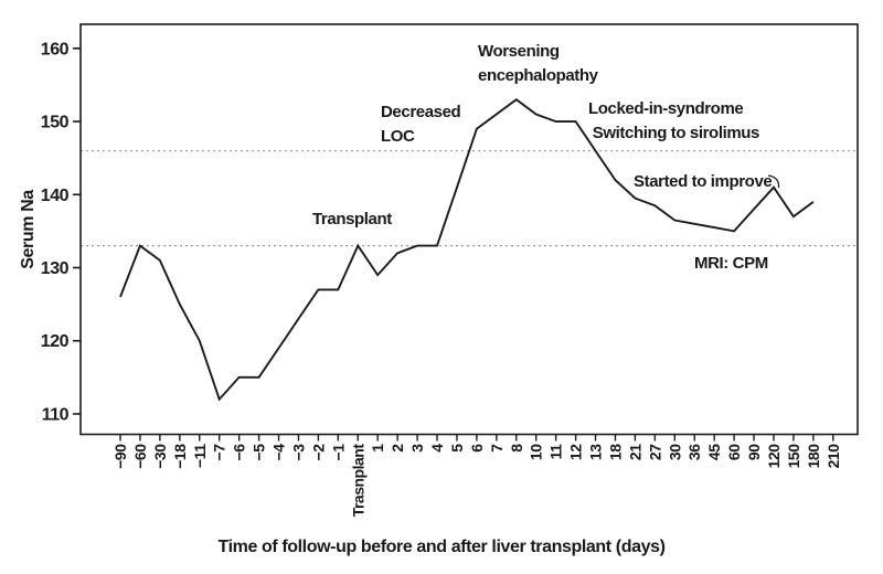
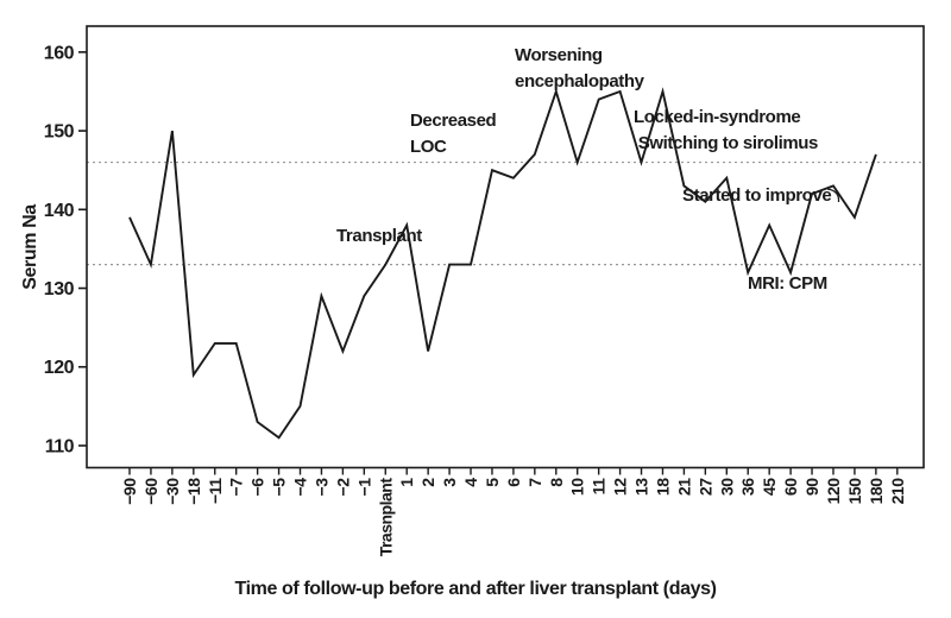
−90: 126 -> 139
−30: 131 -> 150
−18: 125 -> 119
−11: 120 -> 123
−7: 112 -> 123
−6: 115 -> 113
−5: 115 -> 111
−4: 119 -> 115
−3: 123 -> 129
−2: 127 -> 122
−1: 127 -> 129
1: 129 -> 138
2: 132 -> 122
5: 141 -> 145
6: 149 -> 144
7: 151 -> 147
8: 153 -> 155
10: 151 -> 146
11: 150 -> 154
12: 150 -> 155
18: 142 -> 155
21: 140 -> 143
27: 138 -> 141
30: 136 -> 144
36: 136 -> 132
45: 136 -> 138
60: 135 -> 132
90: 138 -> 142
120: 141 -> 143
150: 137 -> 139
180: 139 -> 147
